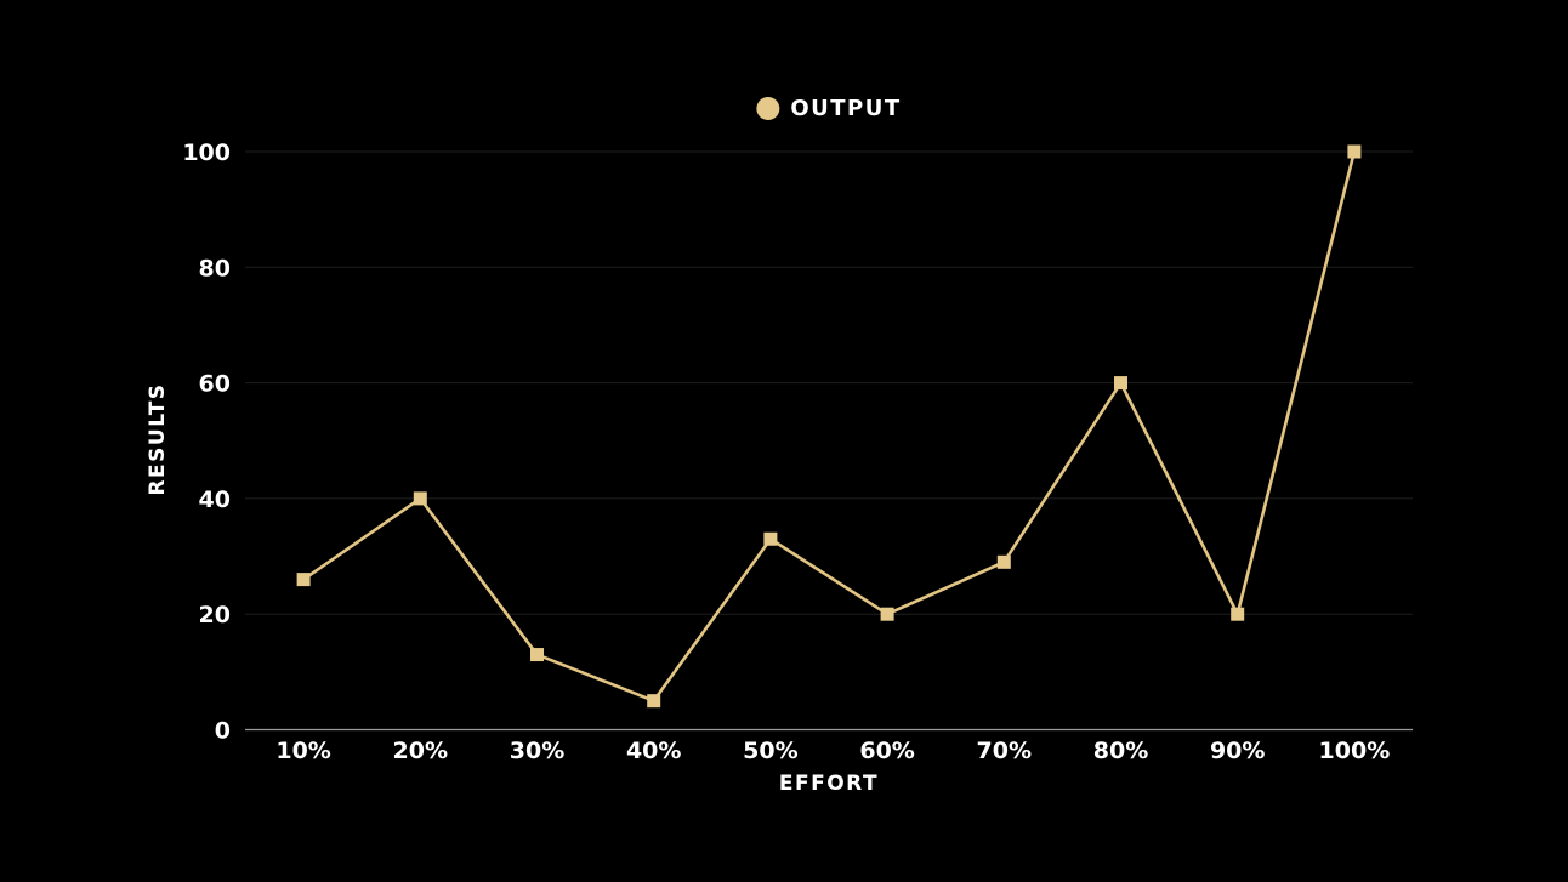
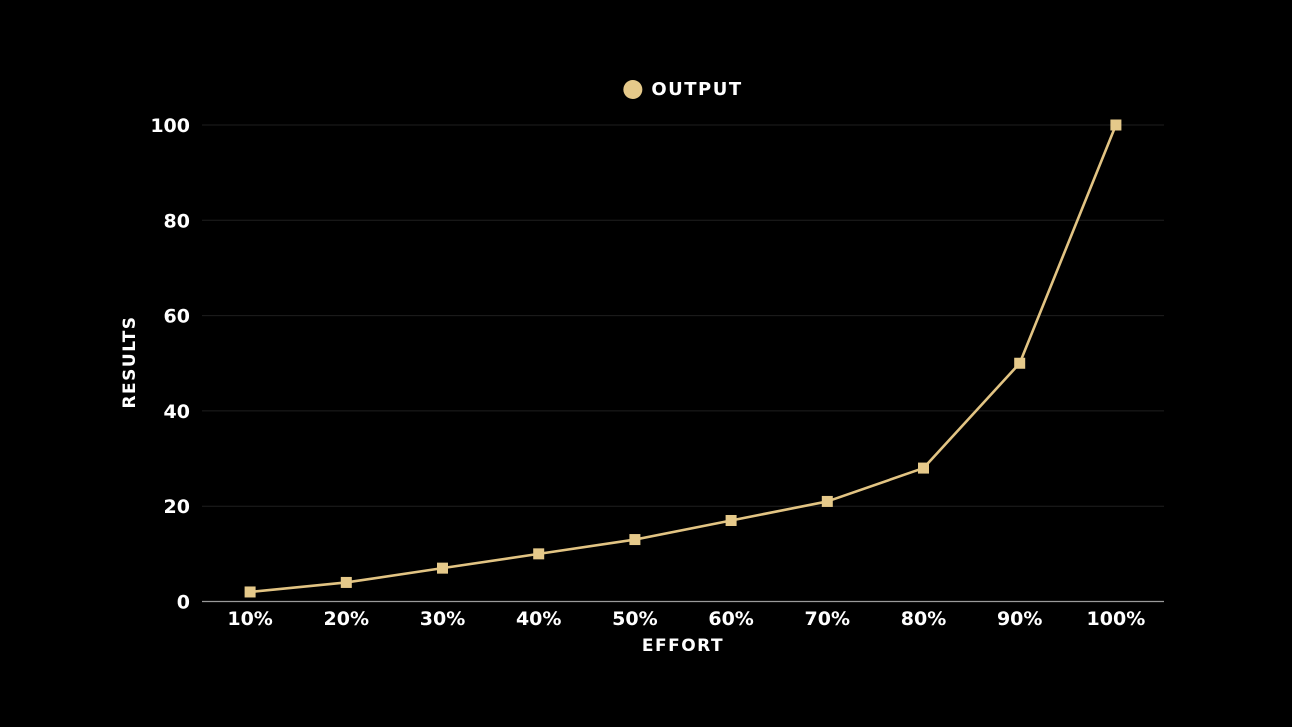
10%: 26 -> 2
20%: 40 -> 4
30%: 13 -> 7
40%: 5 -> 10
50%: 33 -> 13
60%: 20 -> 17
70%: 29 -> 21
80%: 60 -> 28
90%: 20 -> 50
